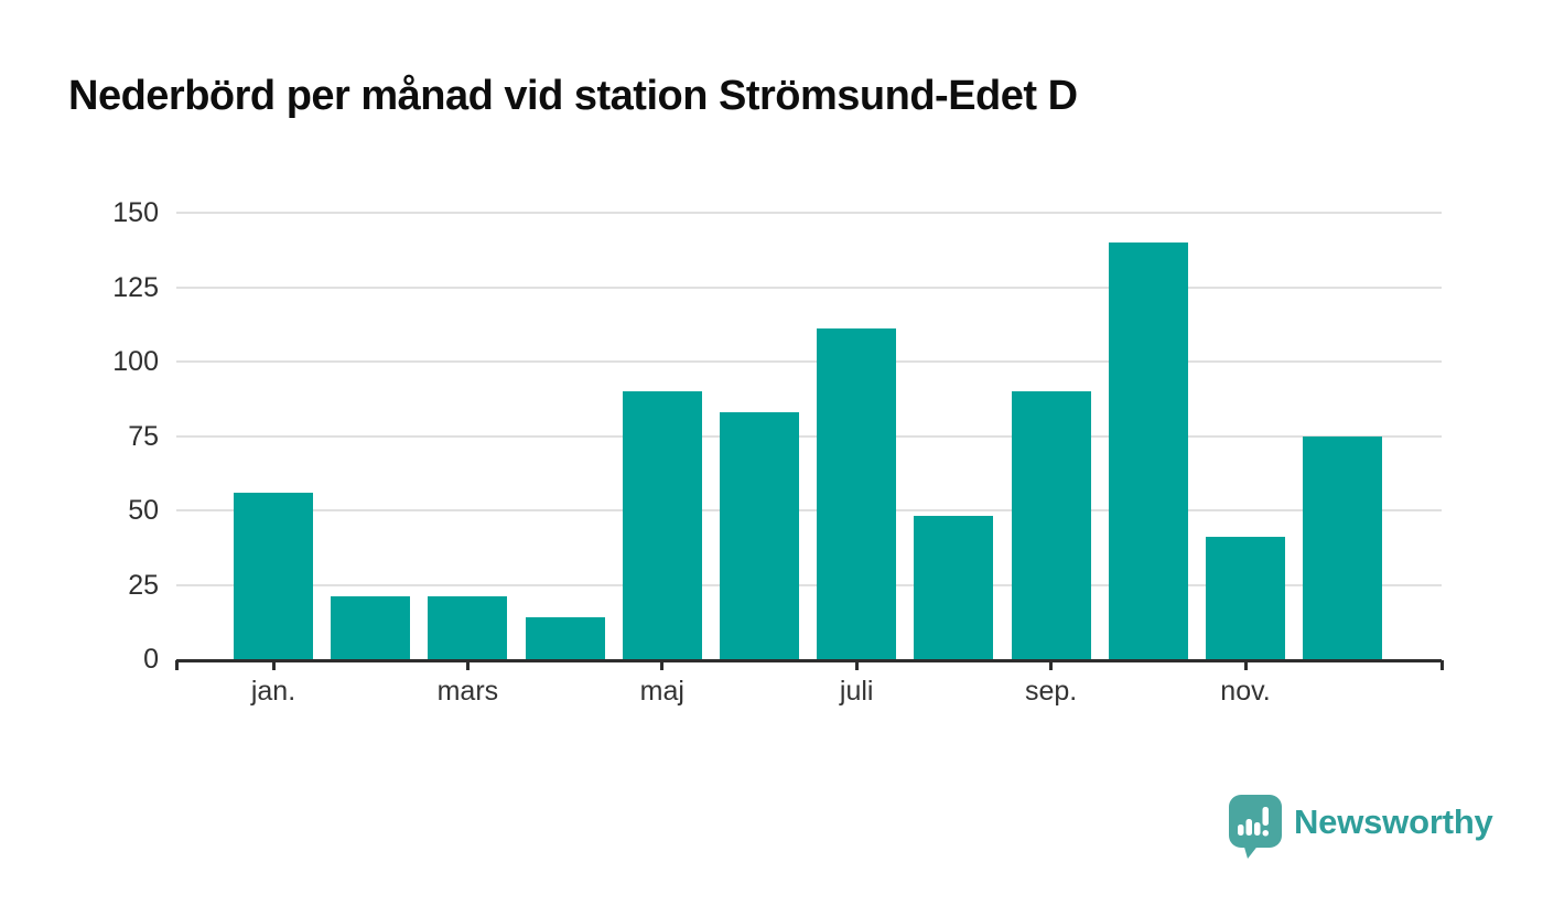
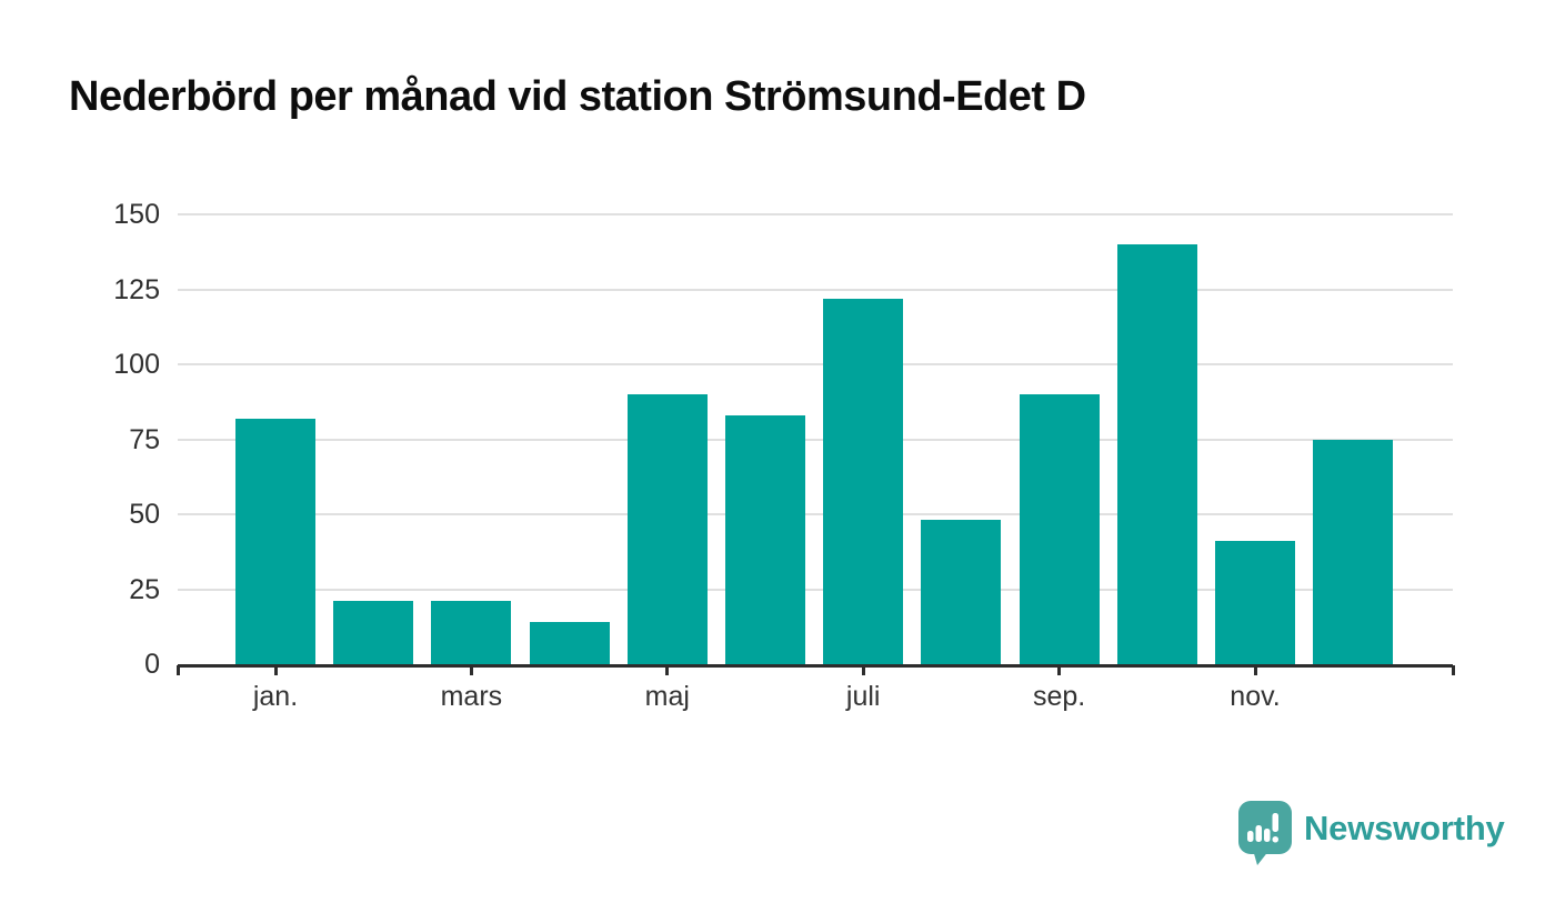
jan.: 56 -> 82
juli: 111 -> 122
